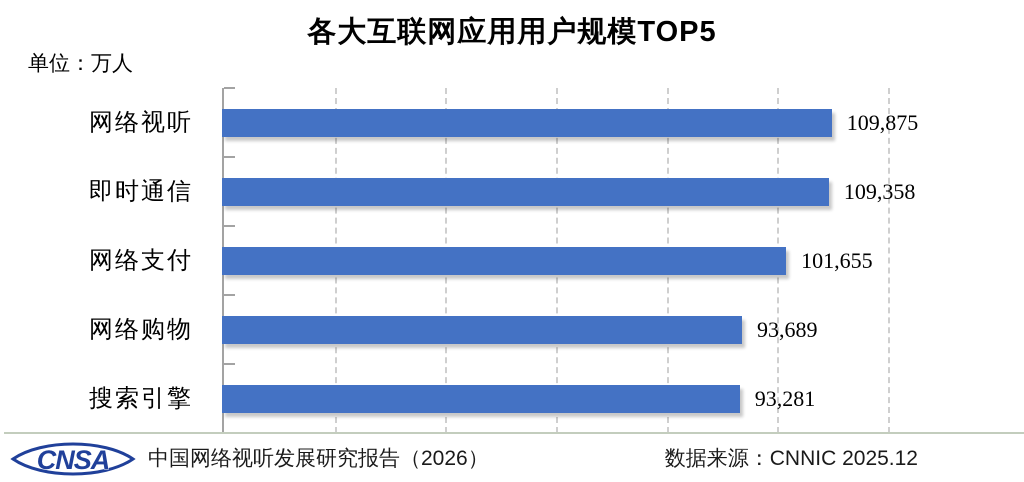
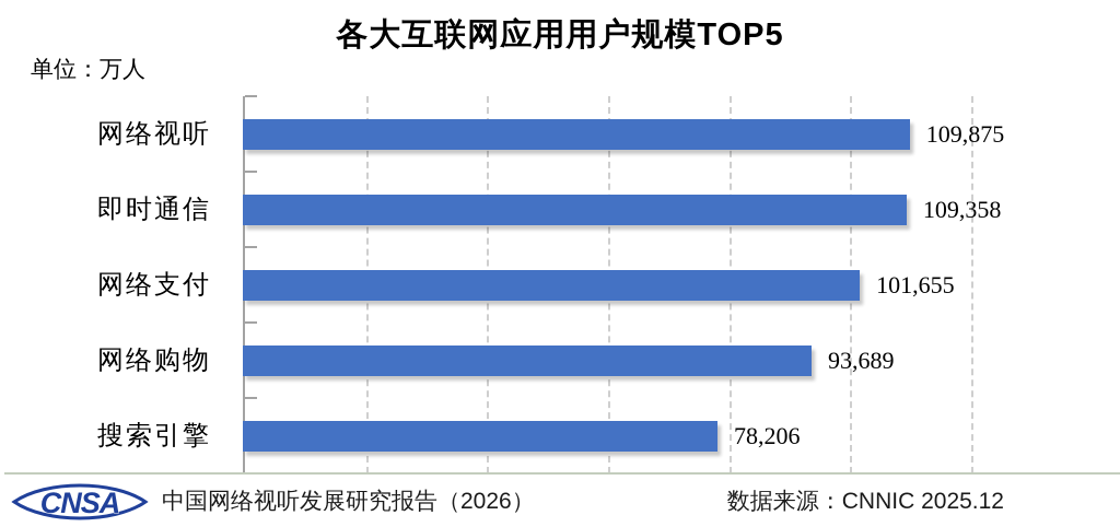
搜索引擎: 93,281 -> 78,206
